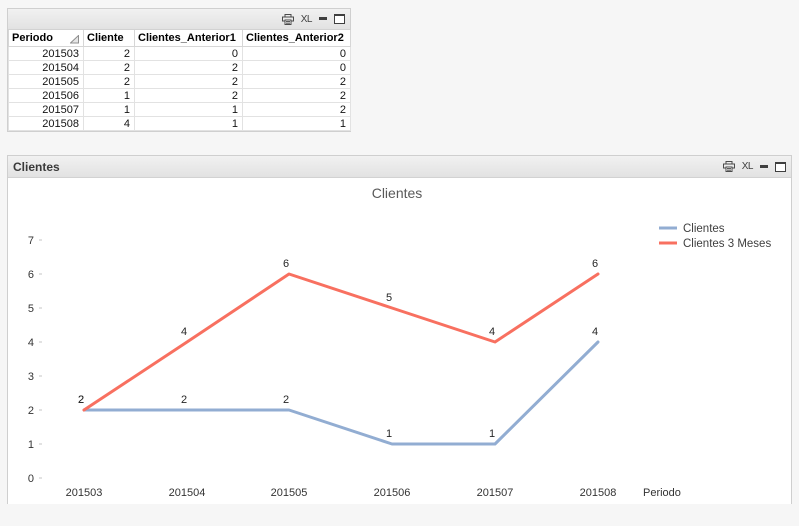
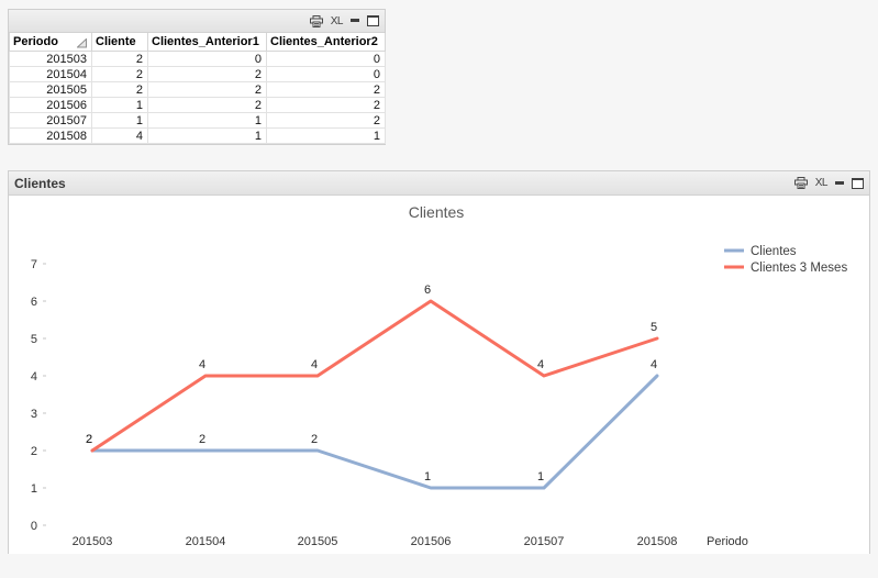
Clientes 3 Meses/201505: 6 -> 4
Clientes 3 Meses/201506: 5 -> 6
Clientes 3 Meses/201508: 6 -> 5
